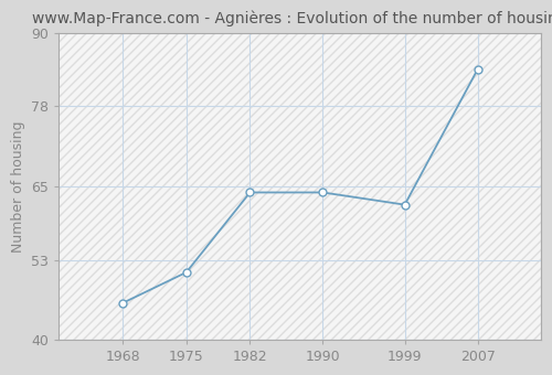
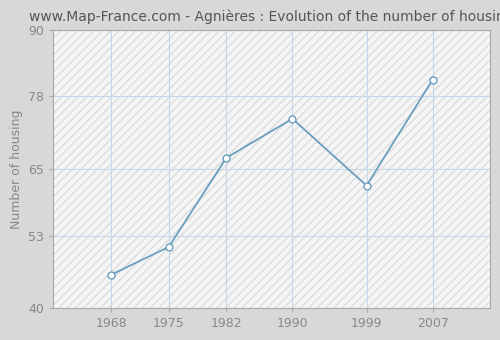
1982: 64 -> 67
1990: 64 -> 74
2007: 84 -> 81
